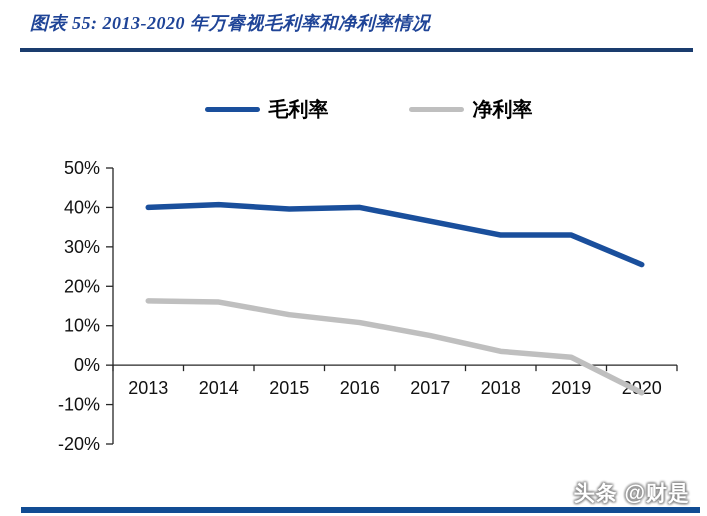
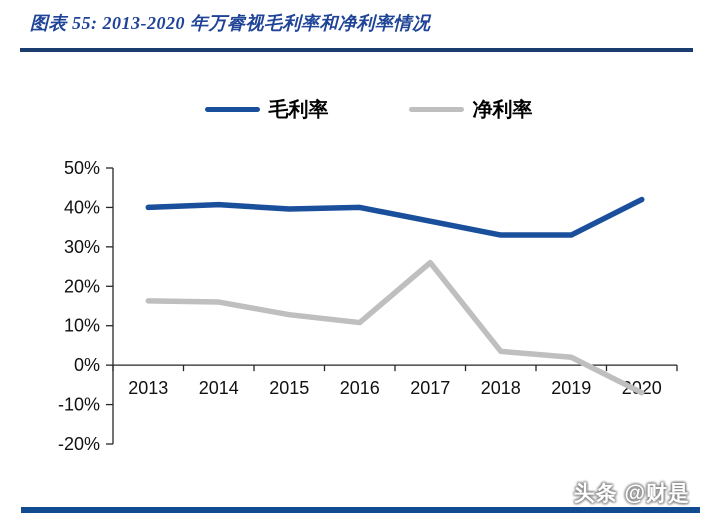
净利率/2017: 8% -> 26%
毛利率/2020: 26% -> 42%
